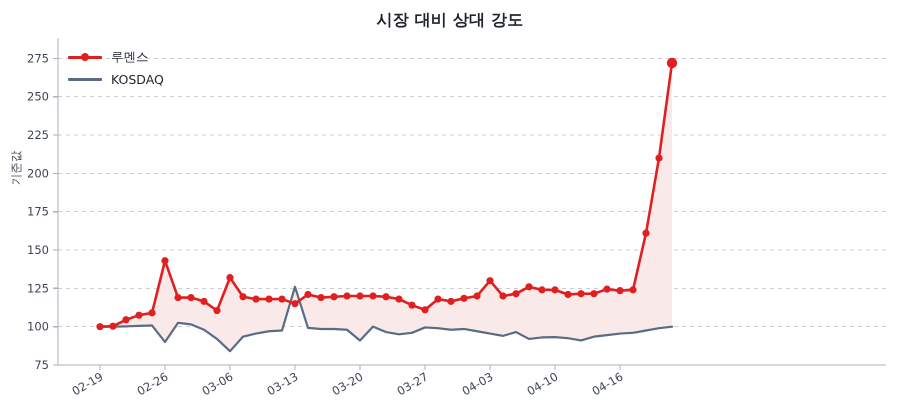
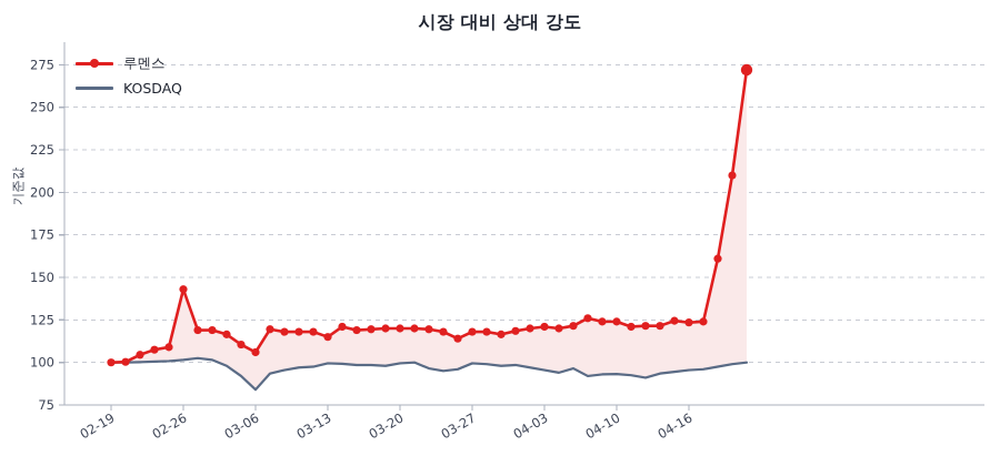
KOSDAQ/02-26: 90 -> 102
루멘스/03-06: 132 -> 106
KOSDAQ/03-13: 126 -> 100
KOSDAQ/03-20: 91 -> 100
루멘스/03-27: 111 -> 118
루멘스/04-03: 130 -> 121
